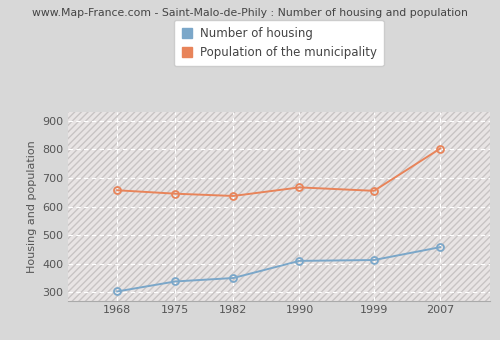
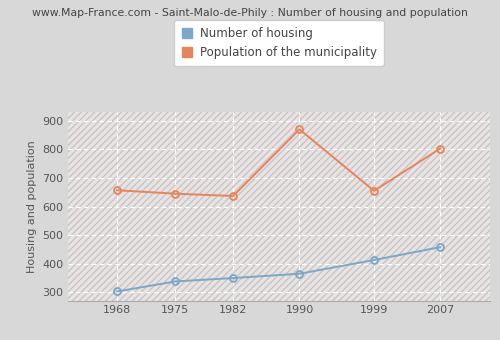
Number of housing/1990: 410 -> 365
Population of the municipality/1990: 667 -> 870
